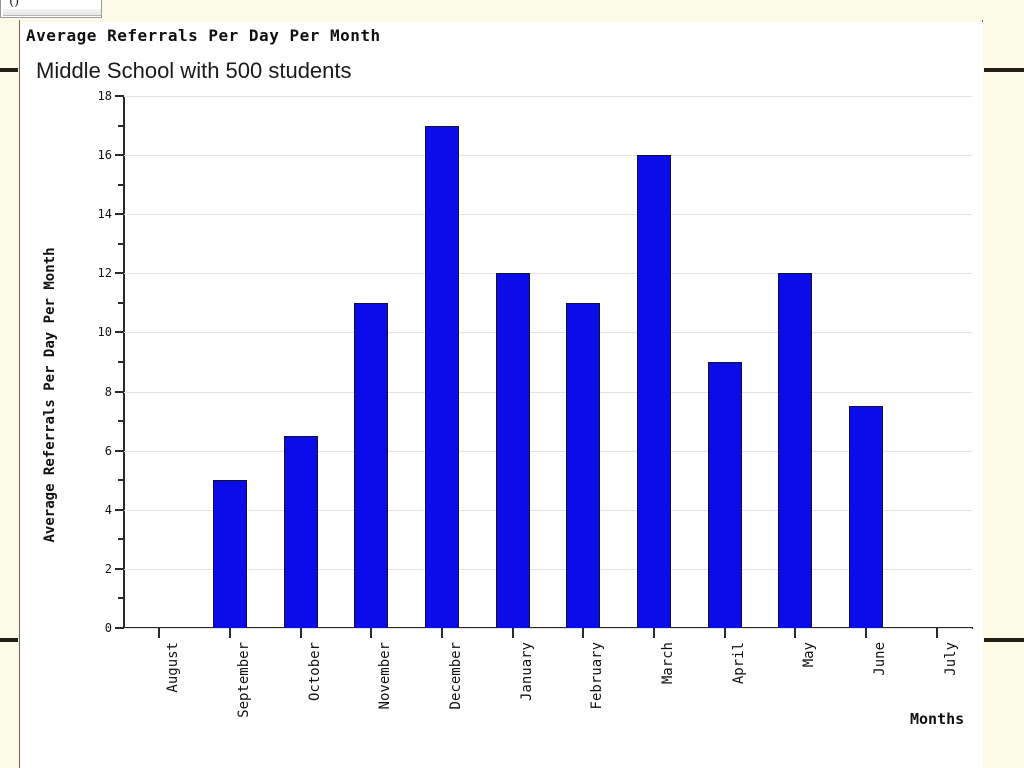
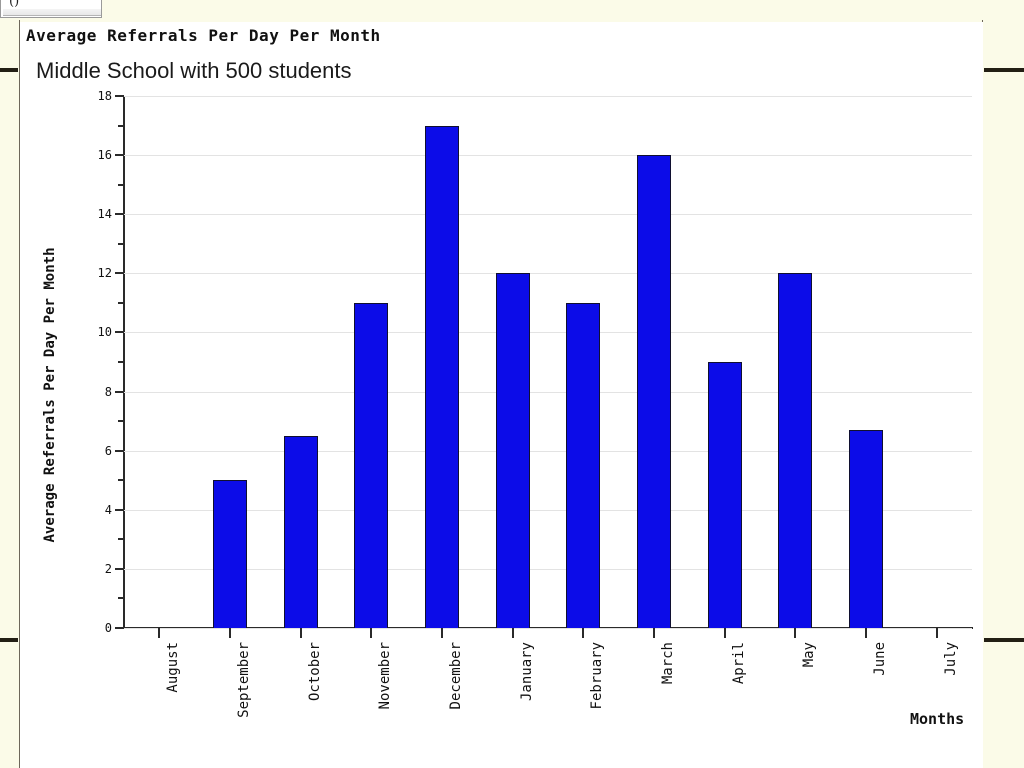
June: 7.5 -> 6.7
